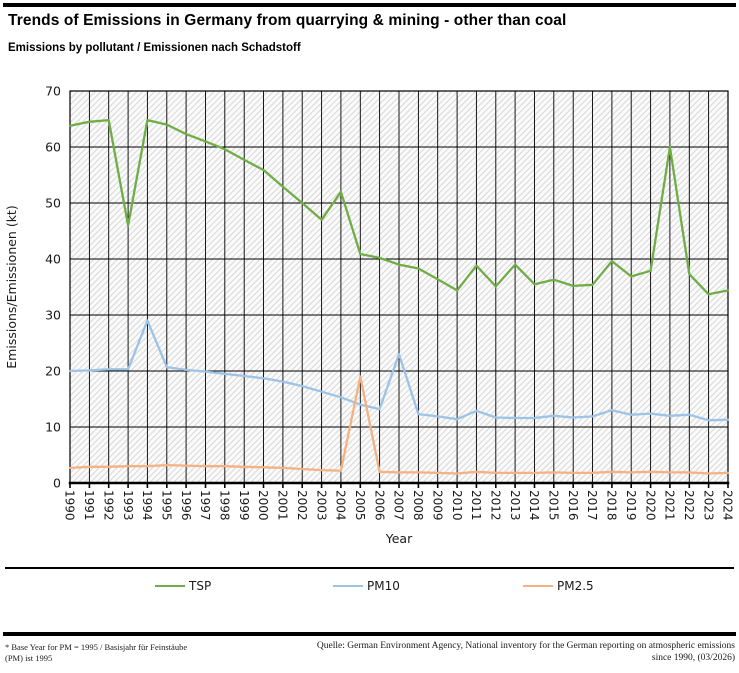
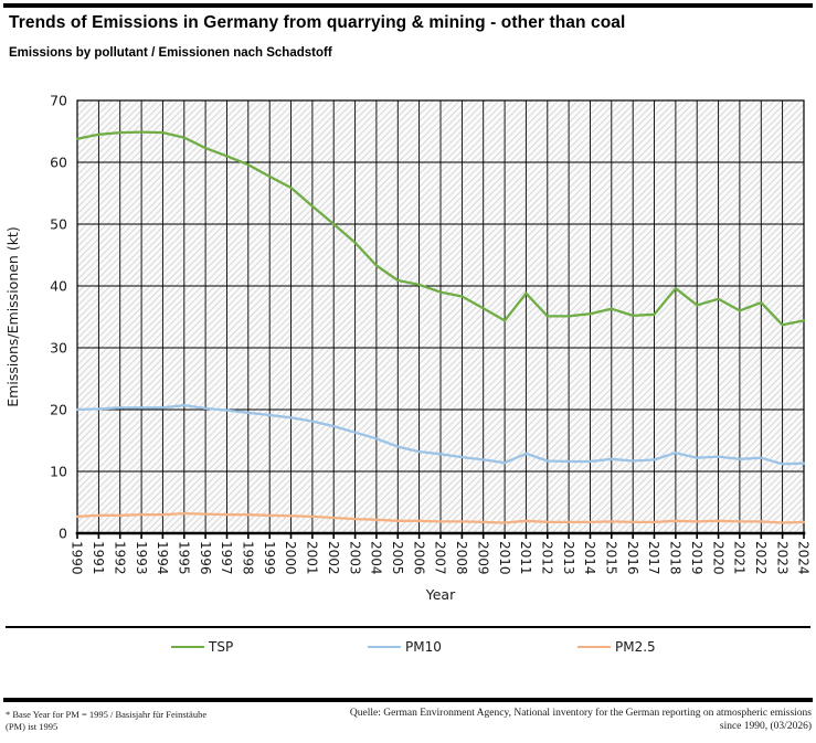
TSP/1993: 46 -> 65
PM10/1994: 29 -> 20
TSP/2004: 52 -> 43
PM2.5/2005: 19 -> 2
PM10/2007: 23 -> 13
TSP/2013: 39 -> 35
TSP/2021: 60 -> 36
